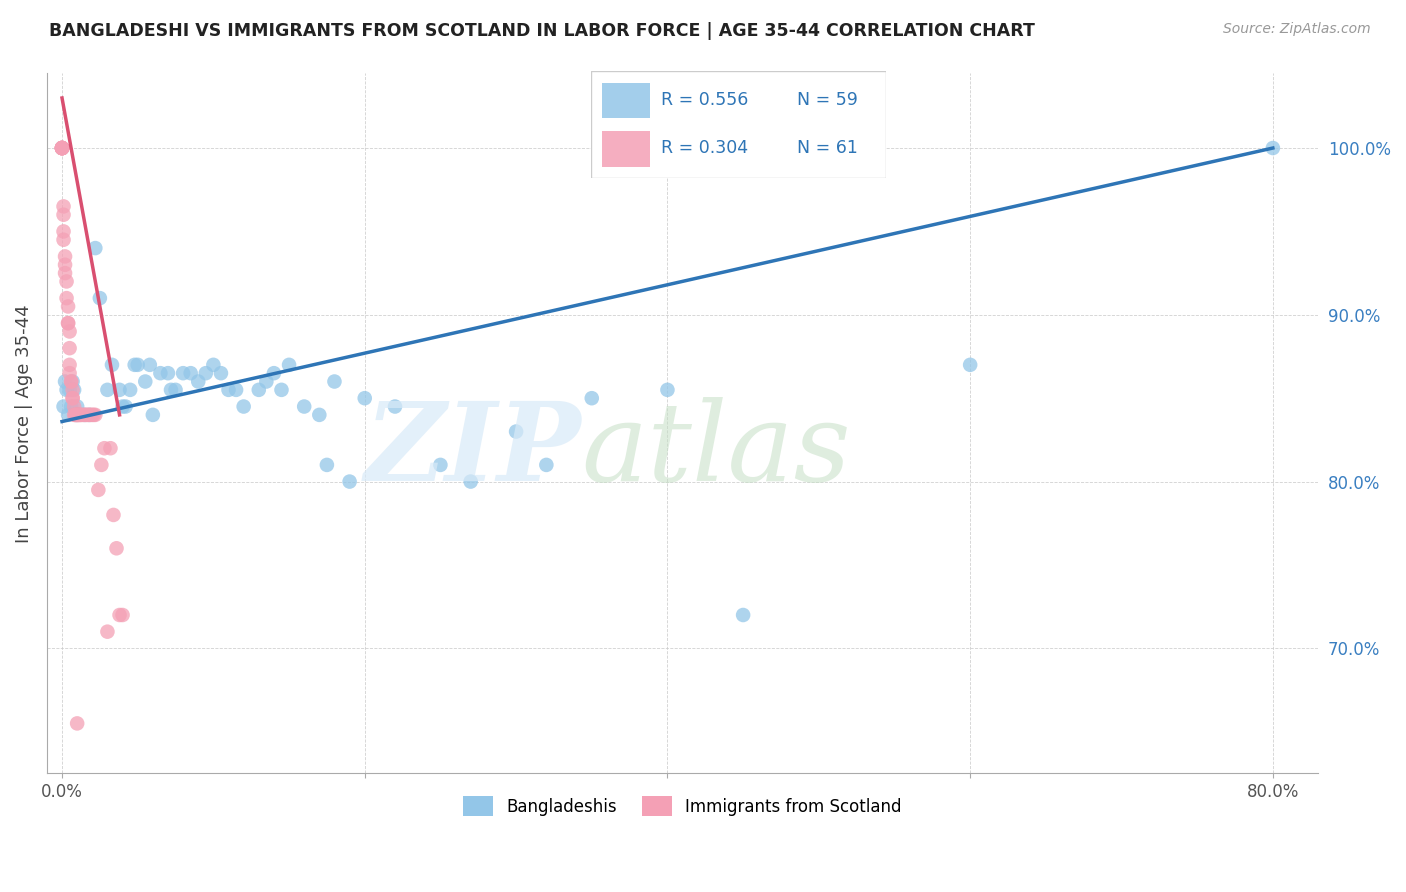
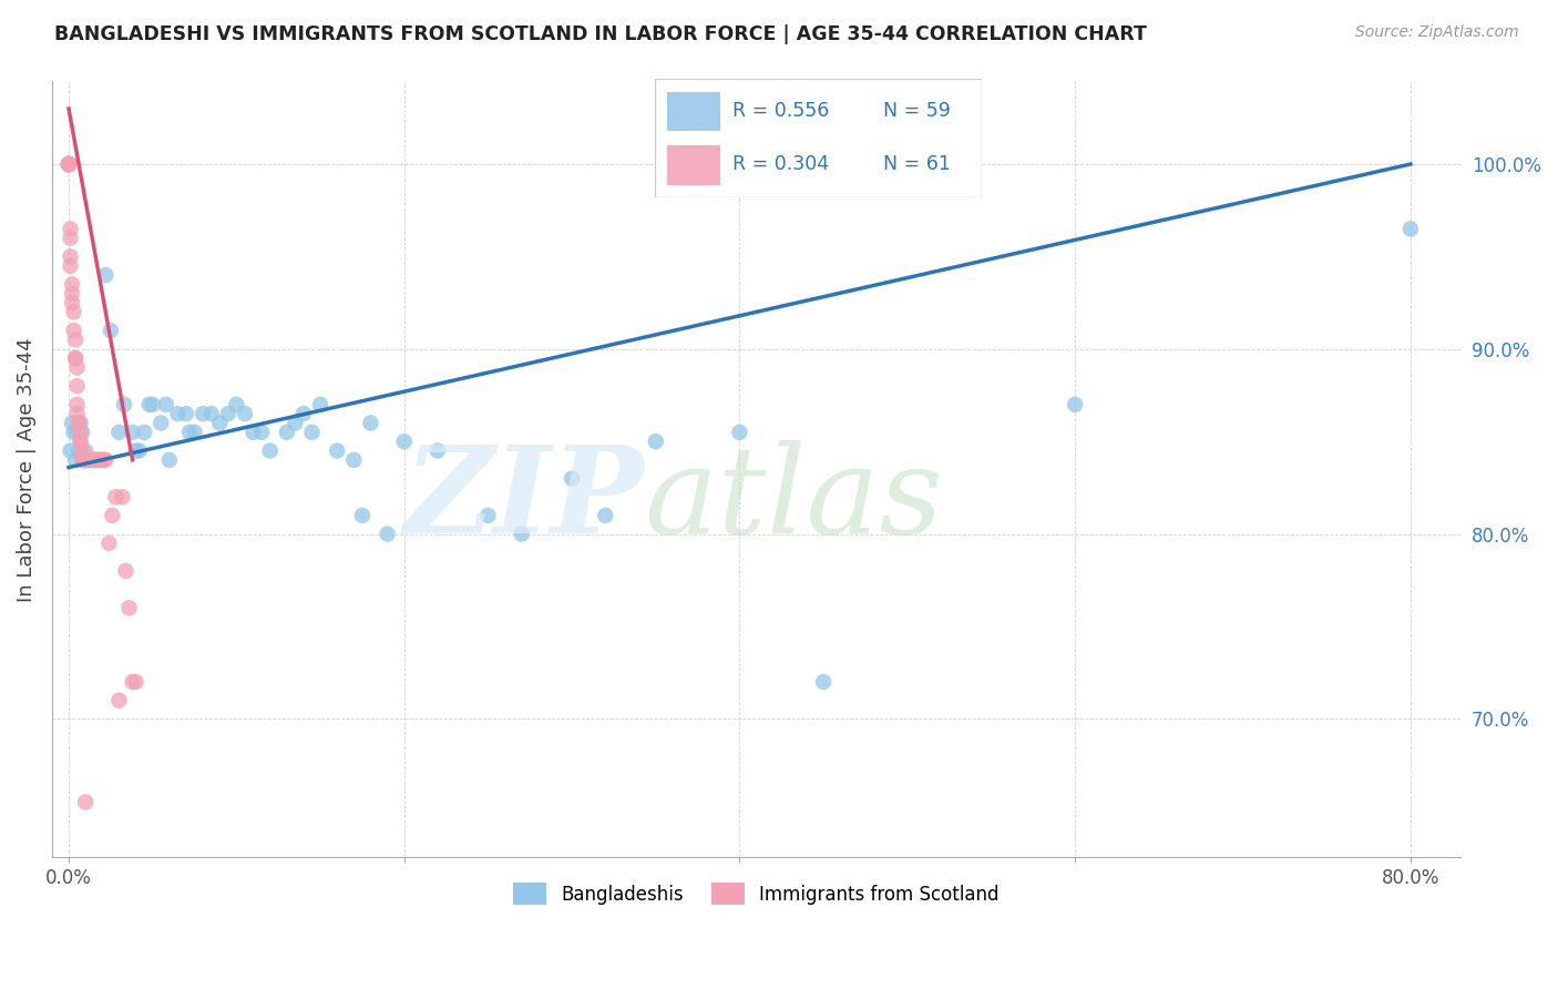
Bangladeshis/80.0%: 100.0% -> 96.5%
